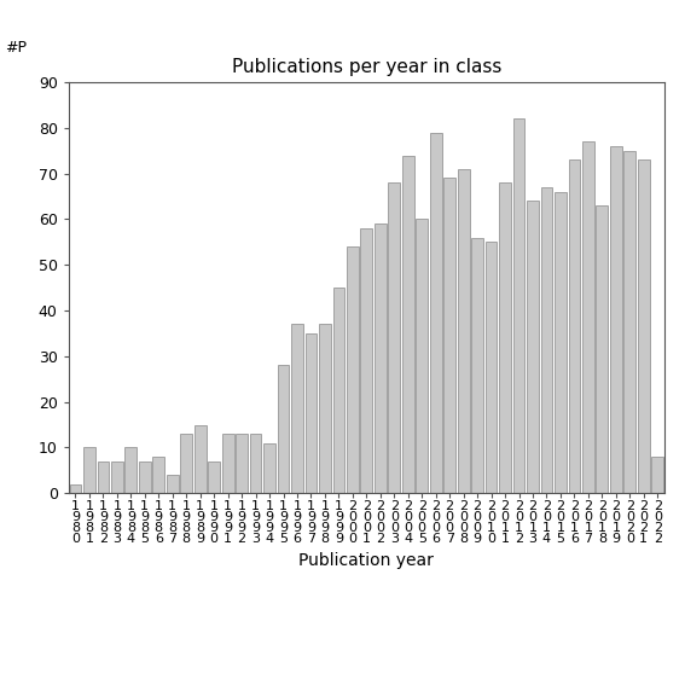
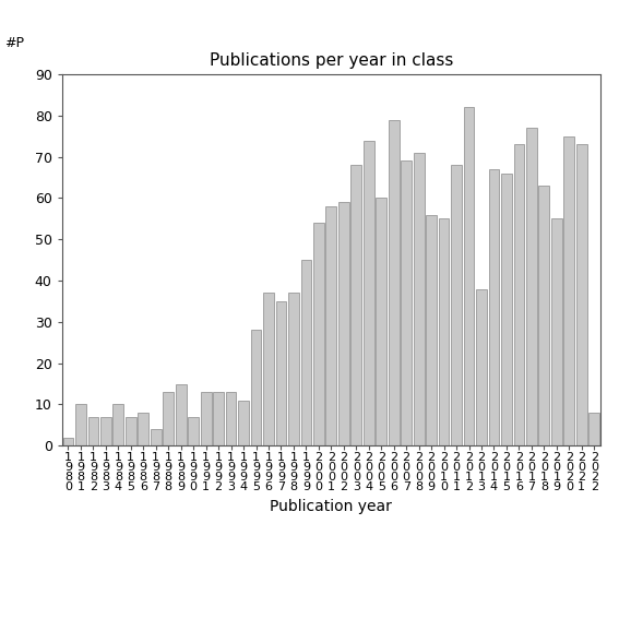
2 0 1 3: 64 -> 38
2 0 1 9: 76 -> 55
